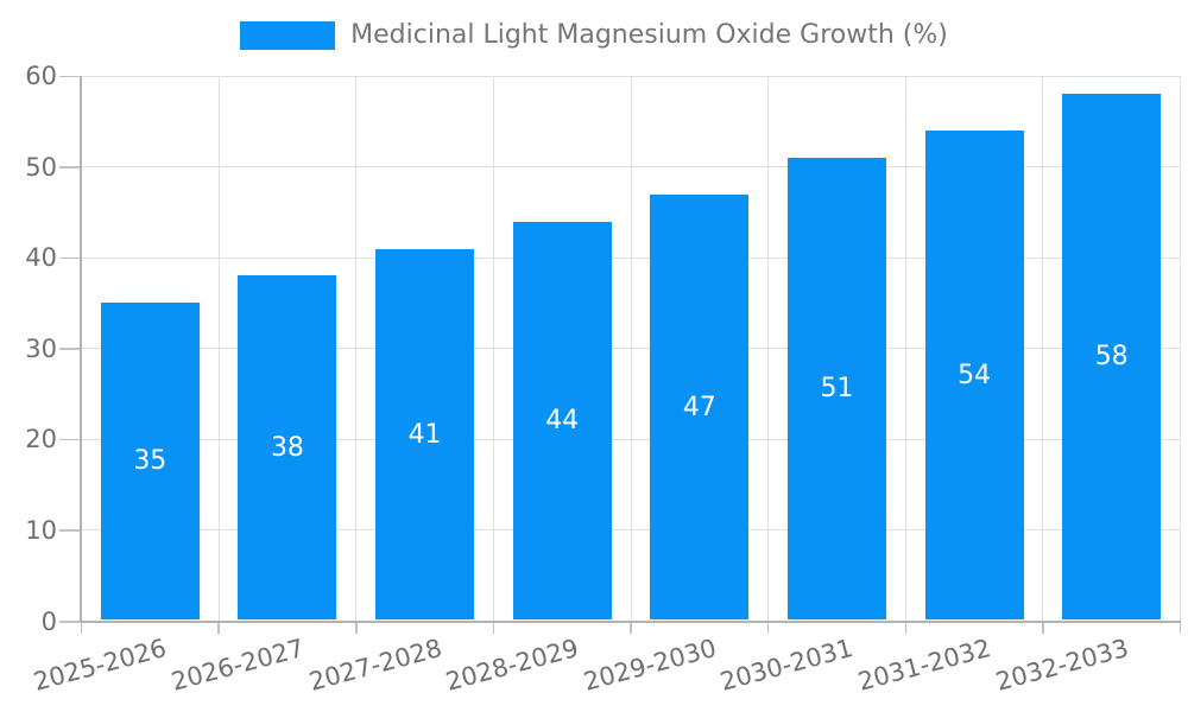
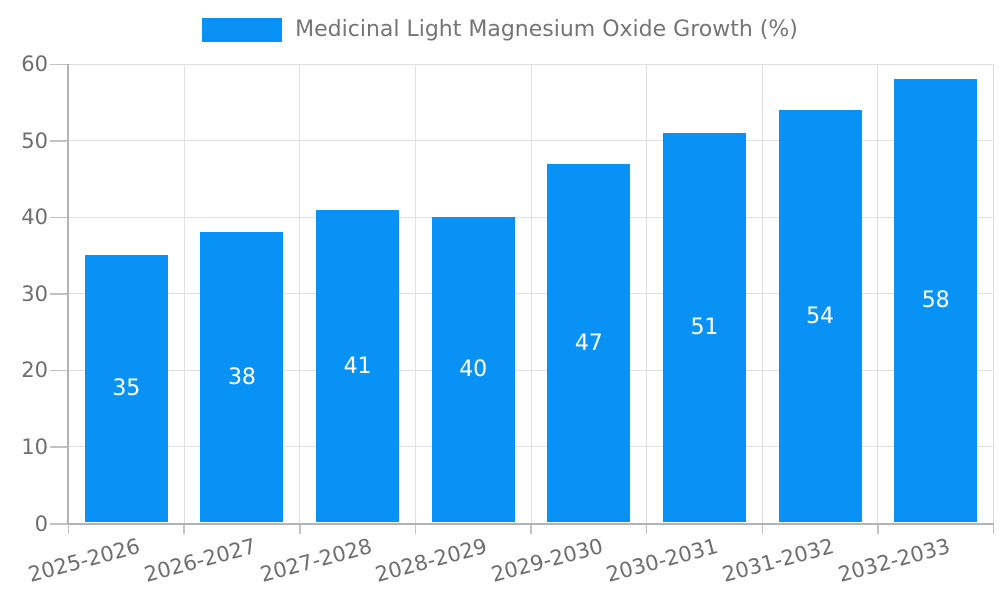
2028-2029: 44 -> 40
